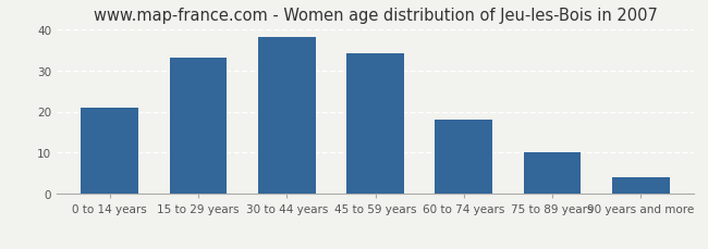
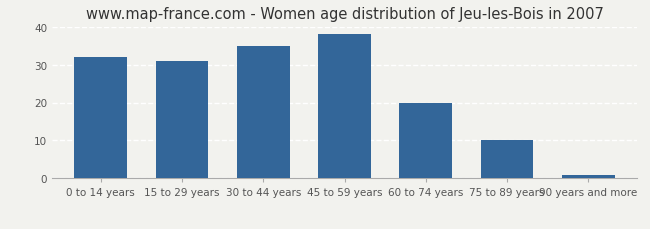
0 to 14 years: 21 -> 32
15 to 29 years: 33 -> 31
30 to 44 years: 38 -> 35
45 to 59 years: 34 -> 38
60 to 74 years: 18 -> 20
90 years and more: 4 -> 1
